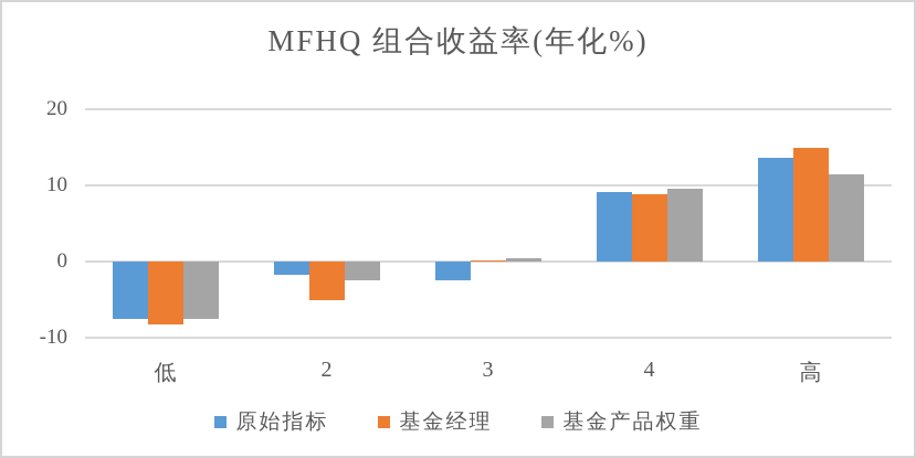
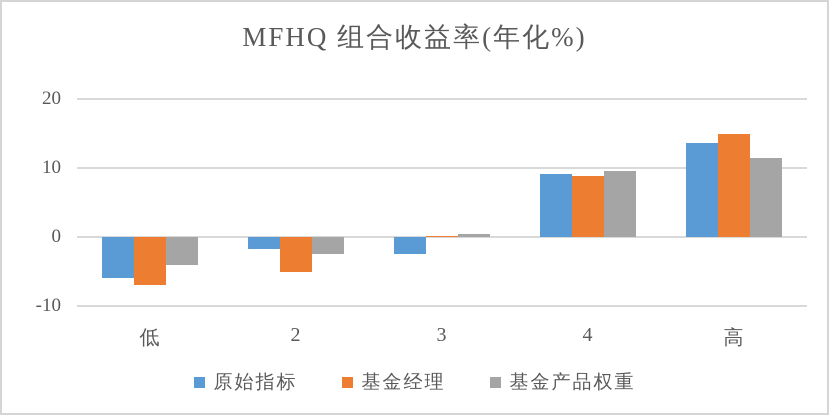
原始指标/低: -8 -> -6
基金经理/低: -8 -> -7
基金产品权重/低: -8 -> -4
